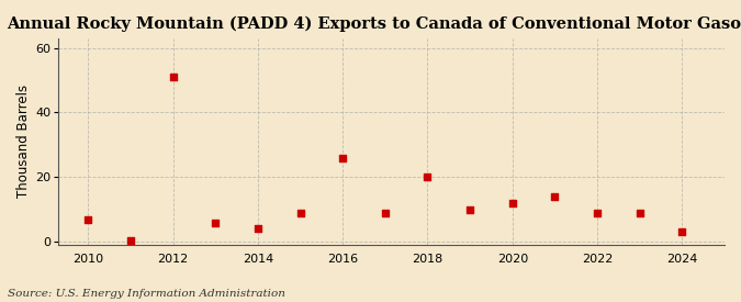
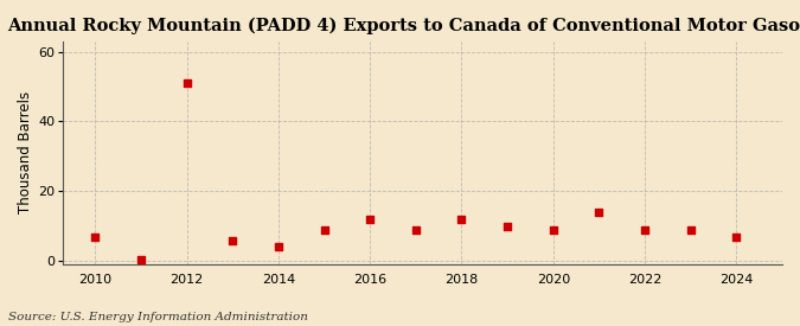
2016: 26.0 -> 12.0
2018: 20.0 -> 12.0
2020: 12.0 -> 9.0
2024: 3.0 -> 7.0
